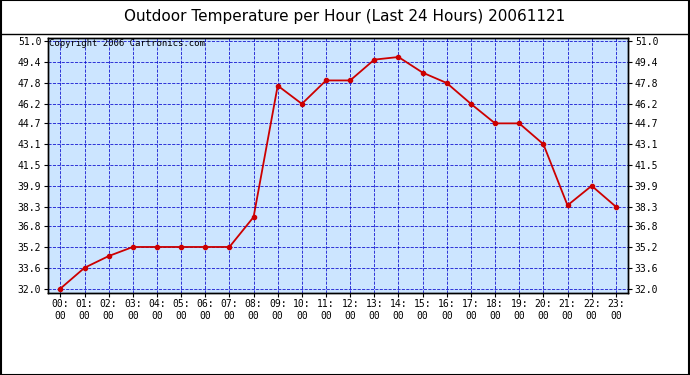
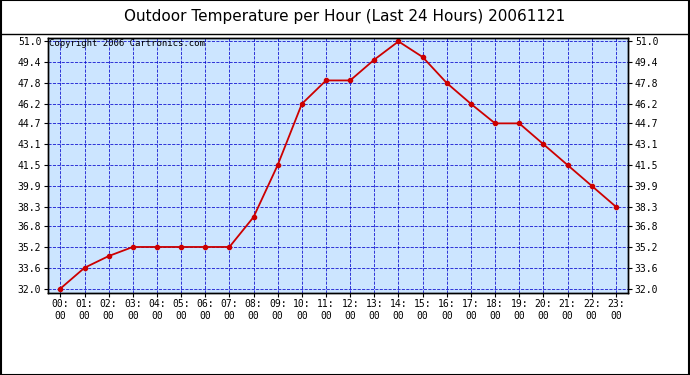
09: 00: 47.6 -> 41.5
14: 00: 49.8 -> 51.0
15: 00: 48.6 -> 49.8
21: 00: 38.4 -> 41.5
